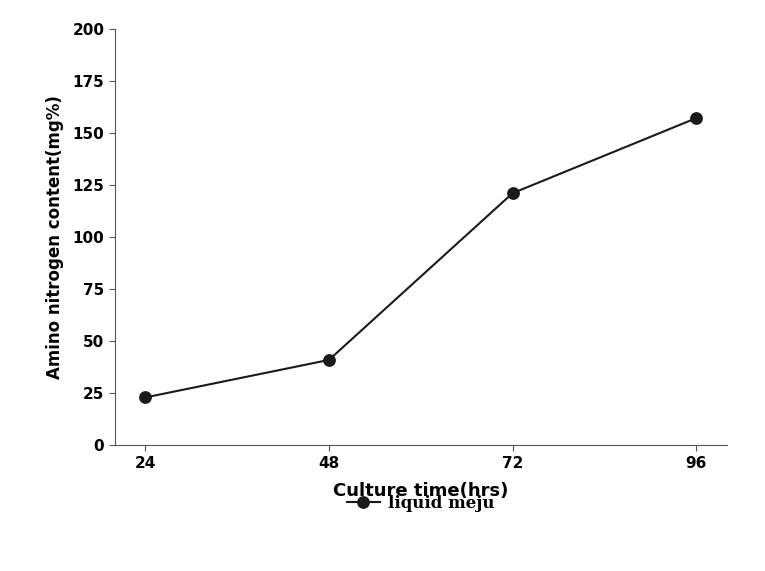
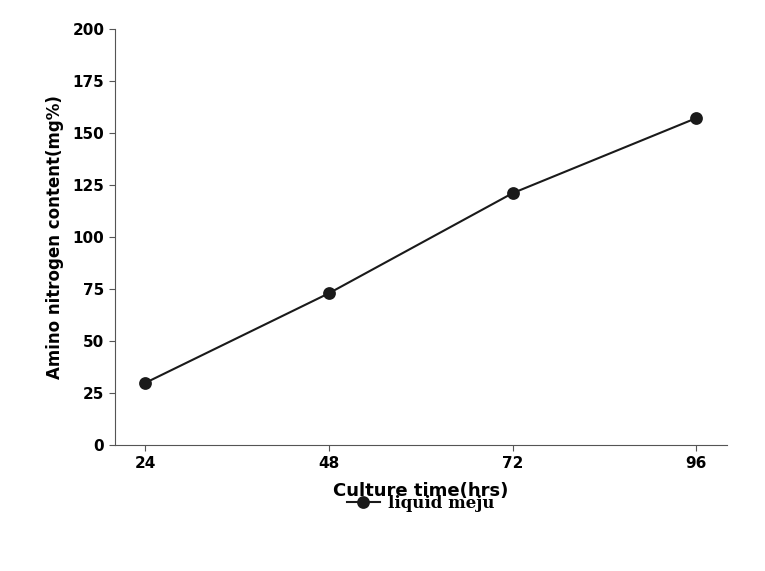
24: 23 -> 30
48: 41 -> 73
